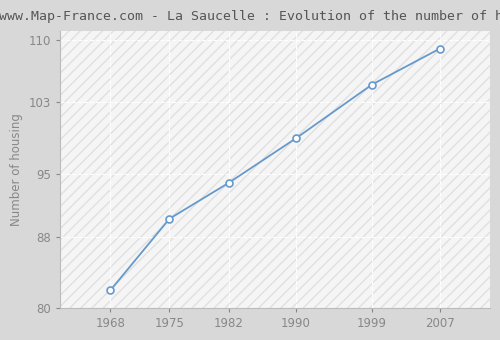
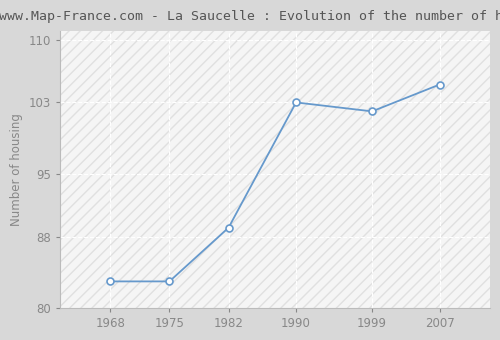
1968: 82 -> 83
1975: 90 -> 83
1982: 94 -> 89
1990: 99 -> 103
1999: 105 -> 102
2007: 109 -> 105
